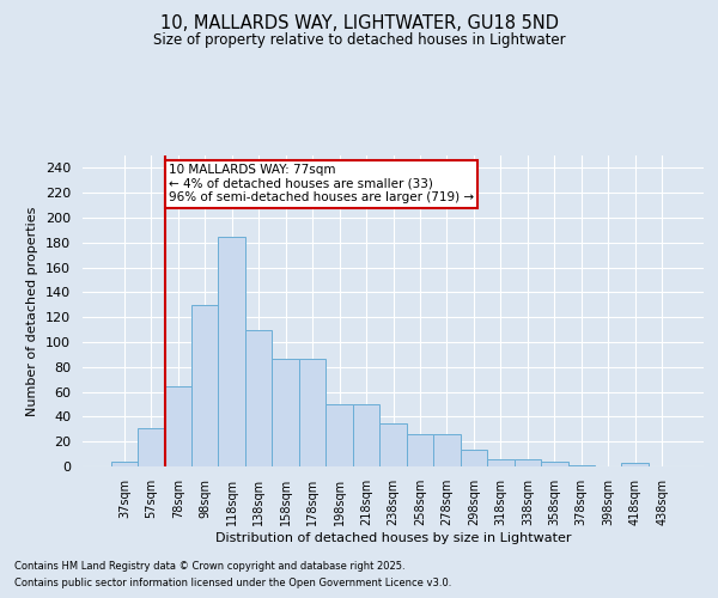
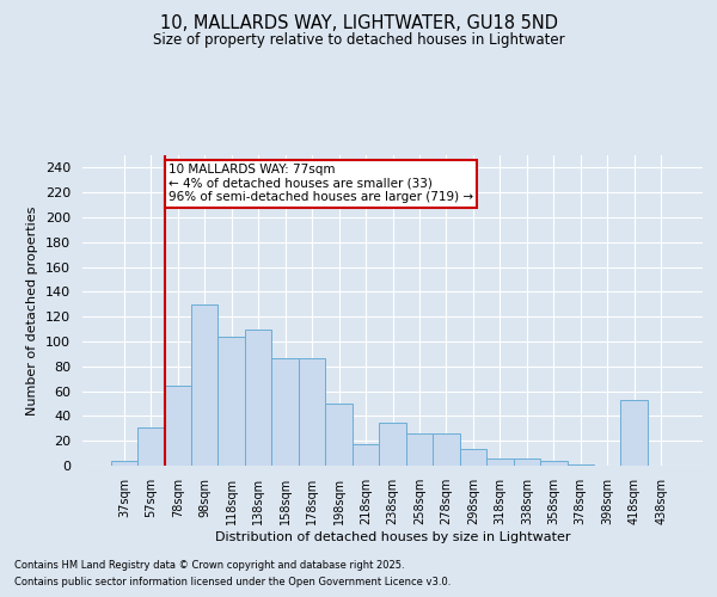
118sqm: 185 -> 104
218sqm: 50 -> 17
418sqm: 3 -> 53
